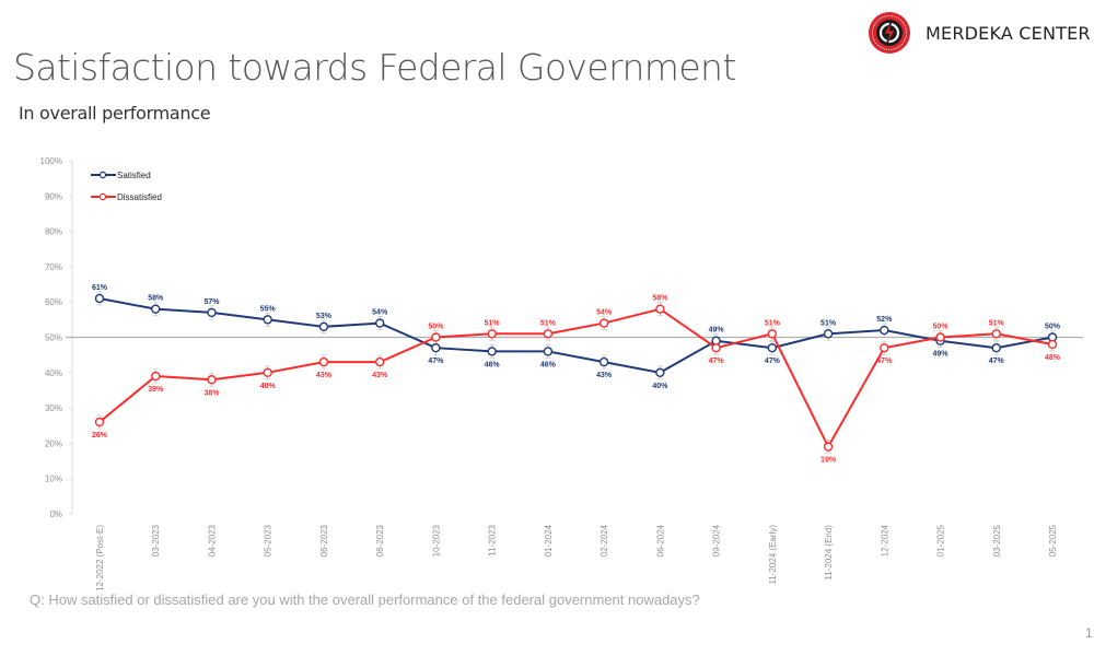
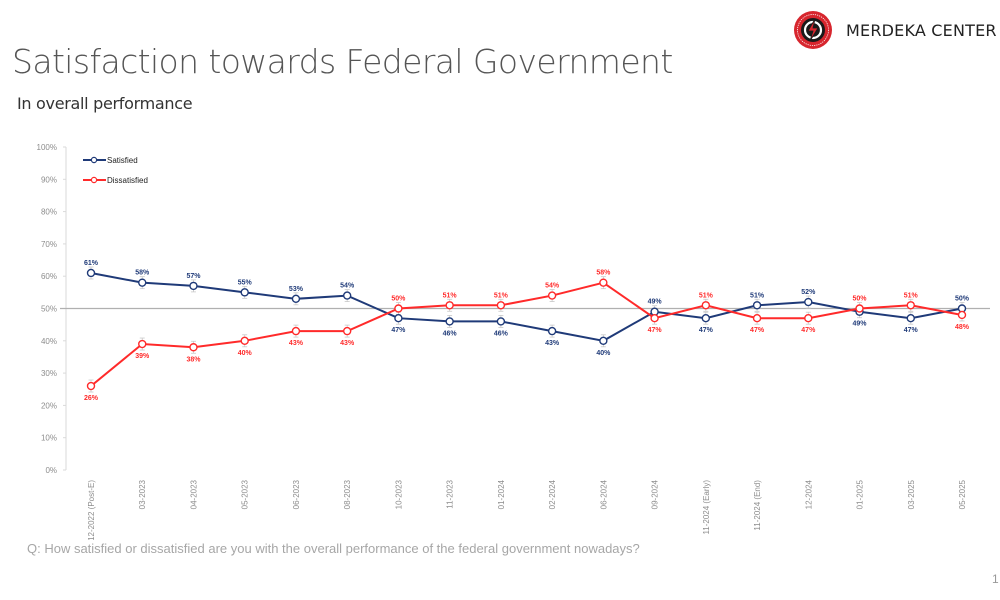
Dissatisfied/11-2024 (End): 19% -> 47%
